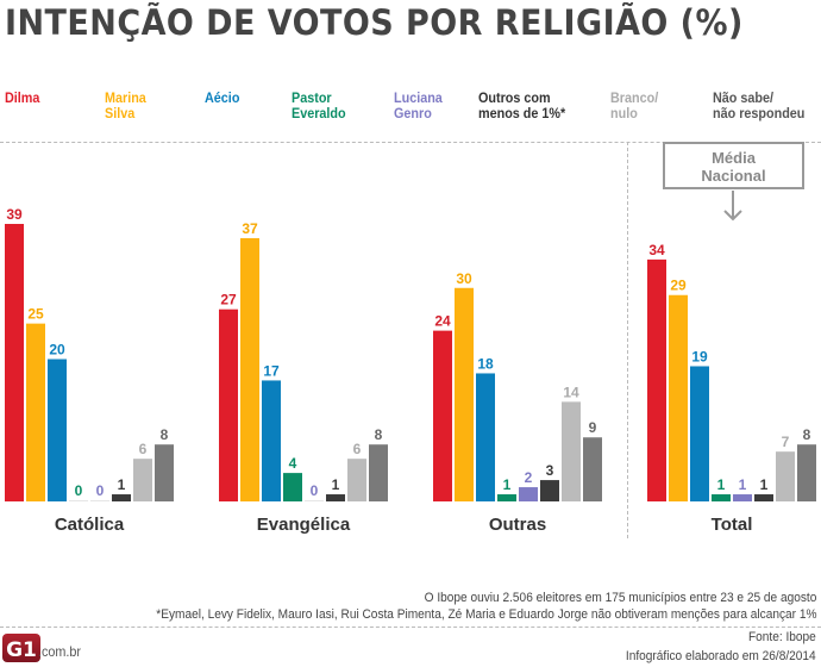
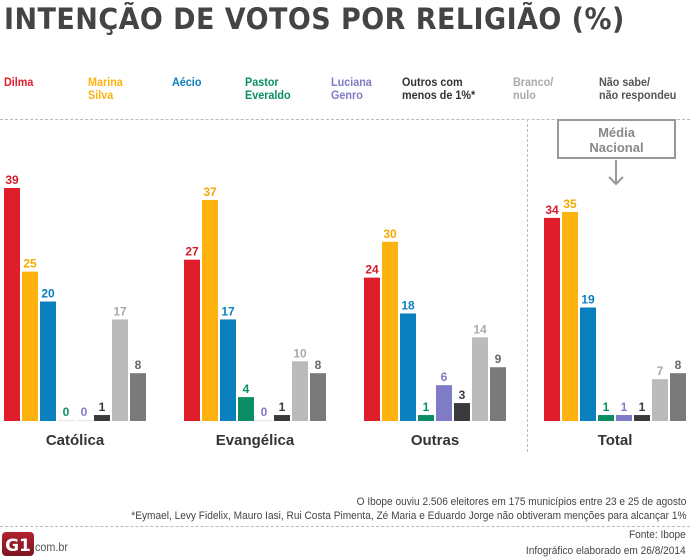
Branco/nulo/Católica: 6 -> 17
Branco/nulo/Evangélica: 6 -> 10
Luciana Genro/Outras: 2 -> 6
Marina Silva/Total: 29 -> 35
